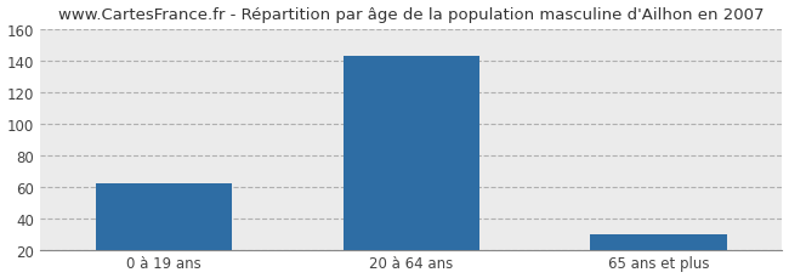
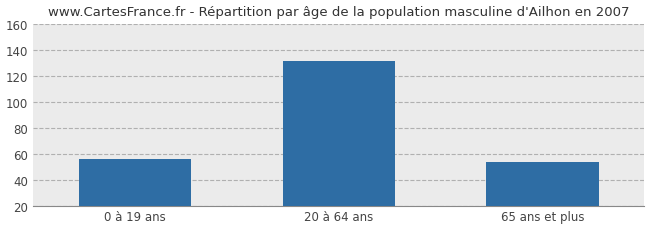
0 à 19 ans: 62 -> 56
20 à 64 ans: 143 -> 132
65 ans et plus: 30 -> 54
